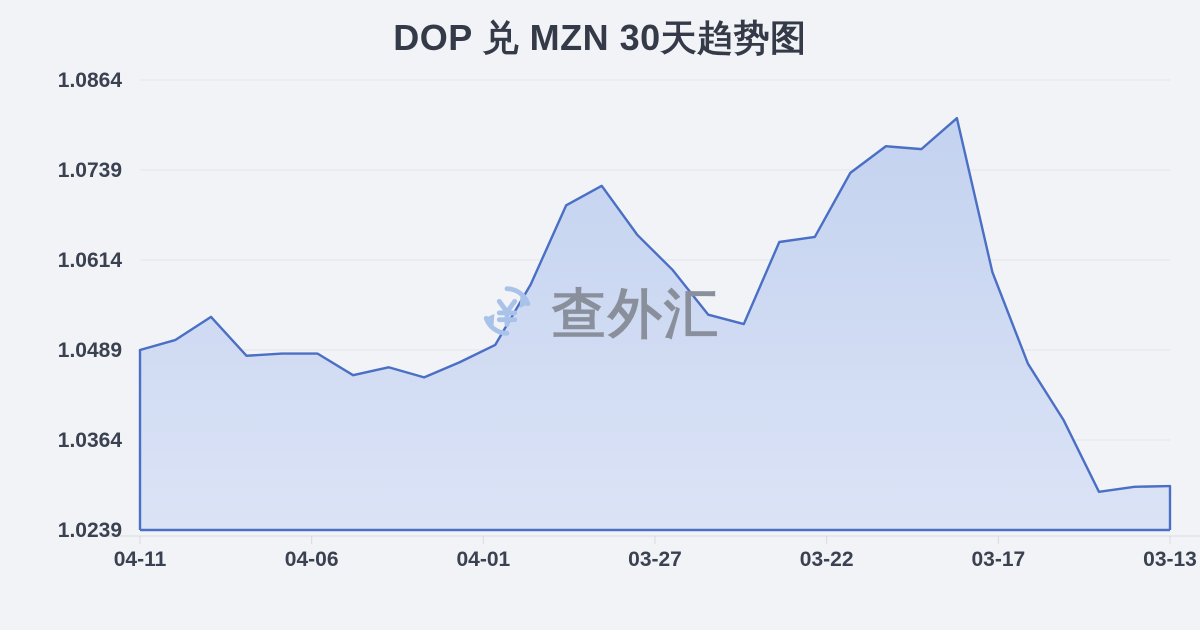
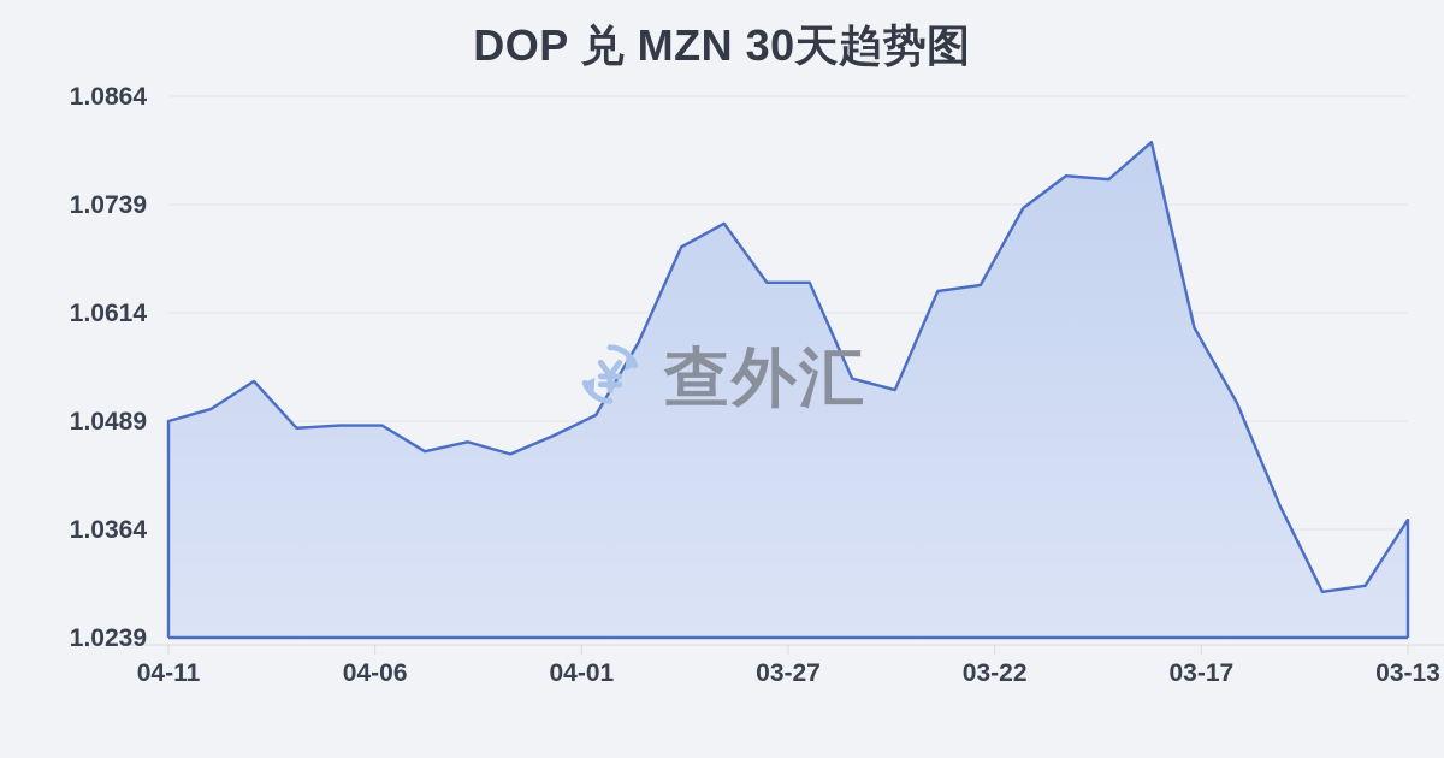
03-27: 1.060 -> 1.065
03-17: 1.047 -> 1.051
03-13: 1.030 -> 1.038
